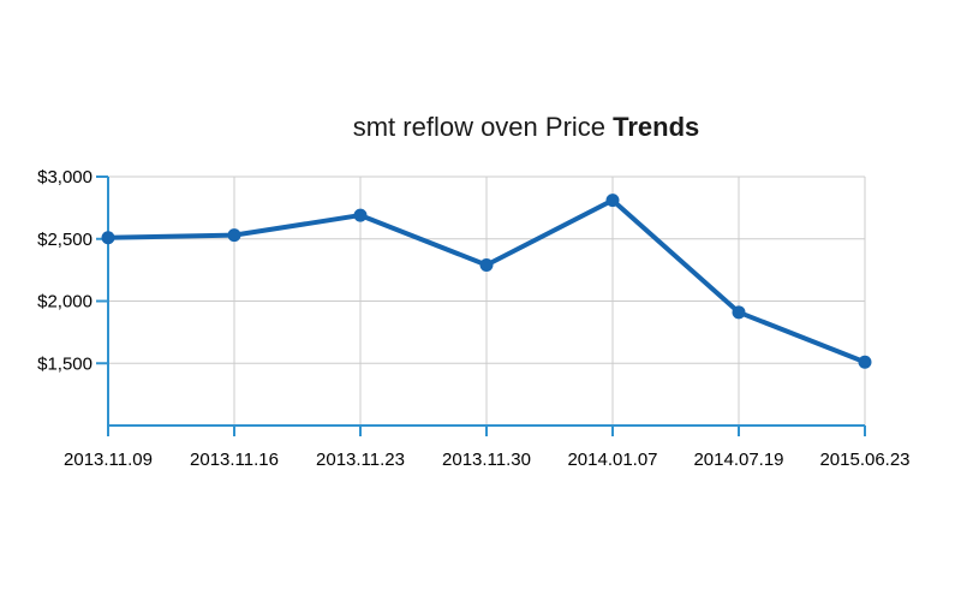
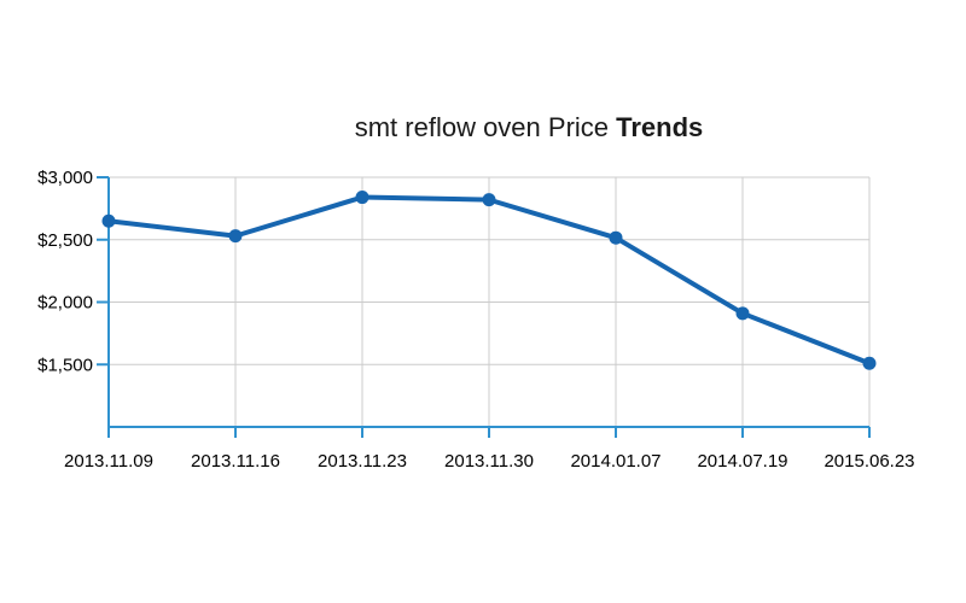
2013.11.09: $2510 -> $2650
2013.11.23: $2690 -> $2840
2013.11.30: $2290 -> $2820
2014.01.07: $2810 -> $2520
